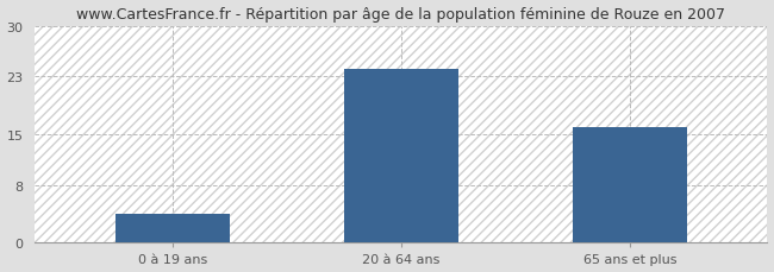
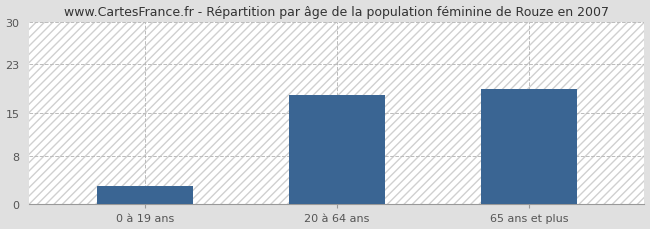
0 à 19 ans: 4 -> 3
20 à 64 ans: 24 -> 18
65 ans et plus: 16 -> 19
